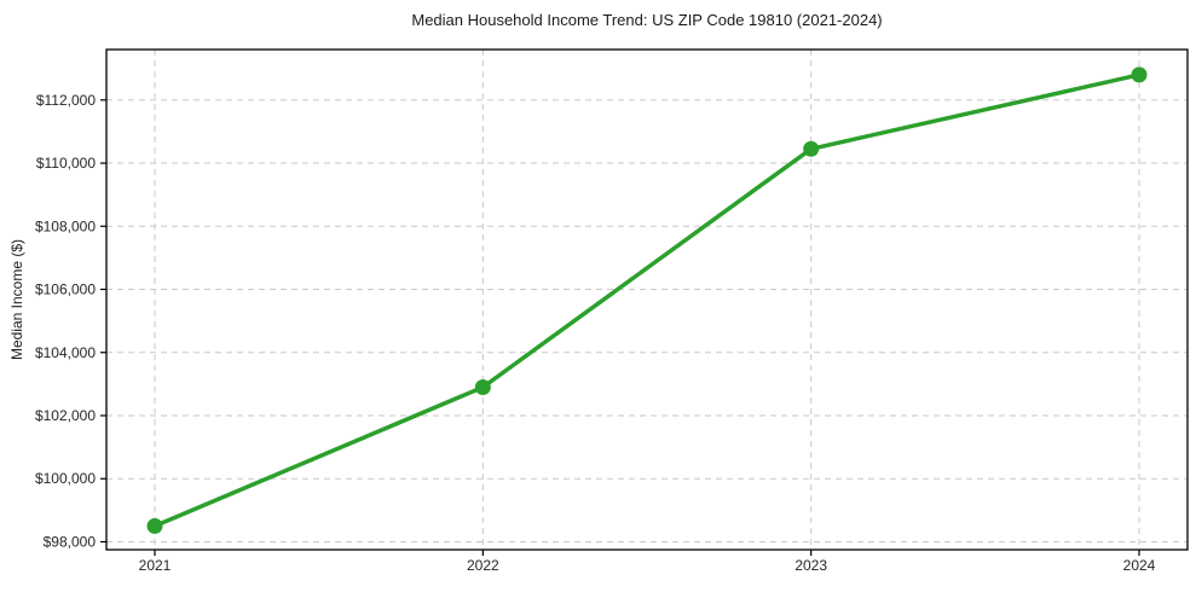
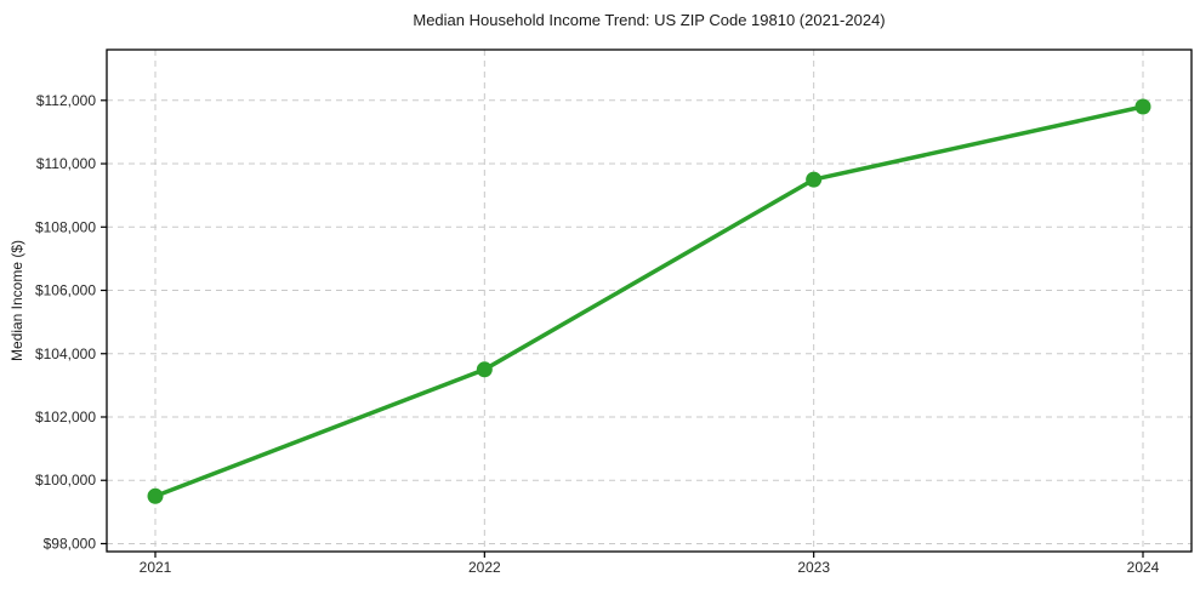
2021: $98500 -> $99500
2022: $102900 -> $103500
2023: $110400 -> $109500
2024: $112800 -> $111800
